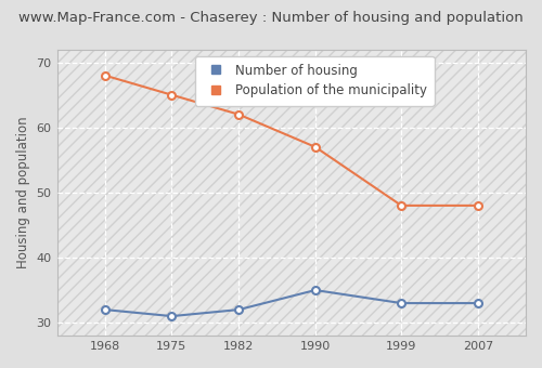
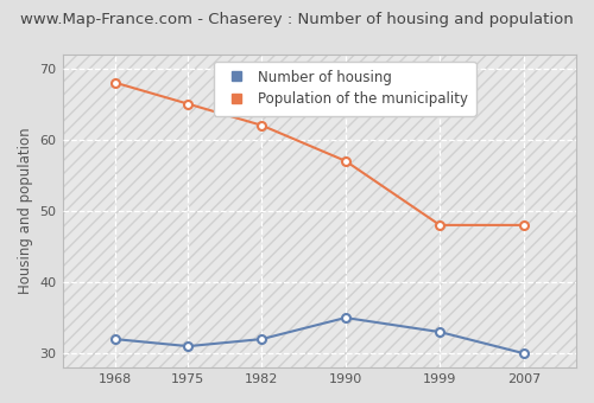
Number of housing/2007: 33 -> 30
